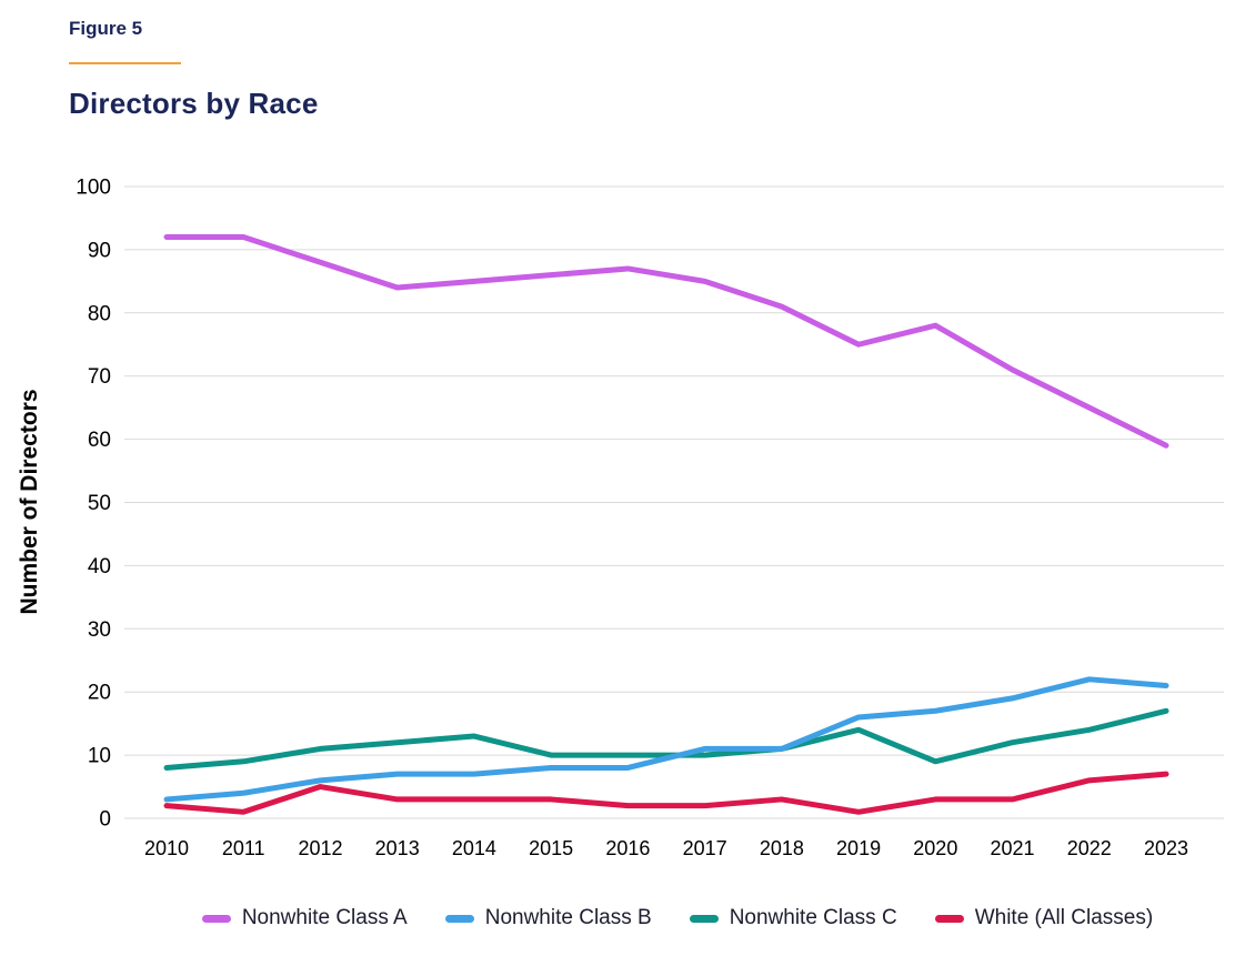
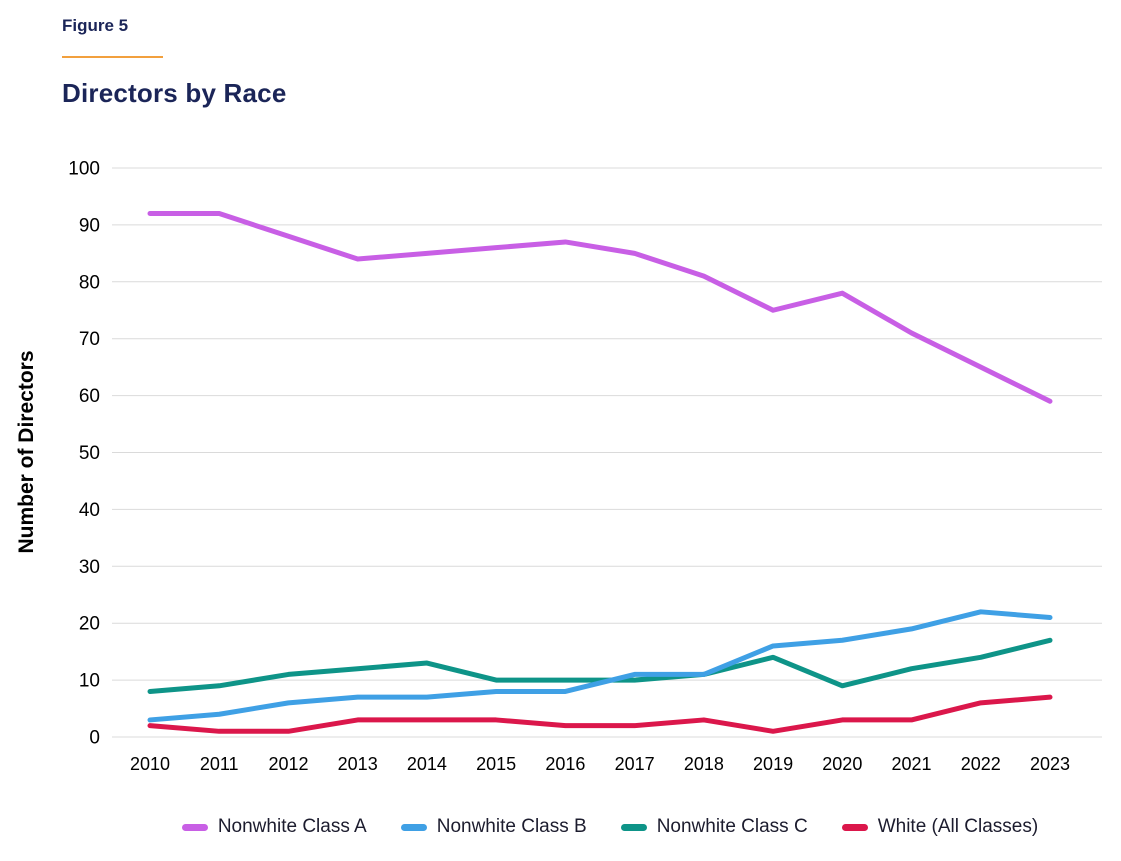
White (All Classes)/2012: 5 -> 1
